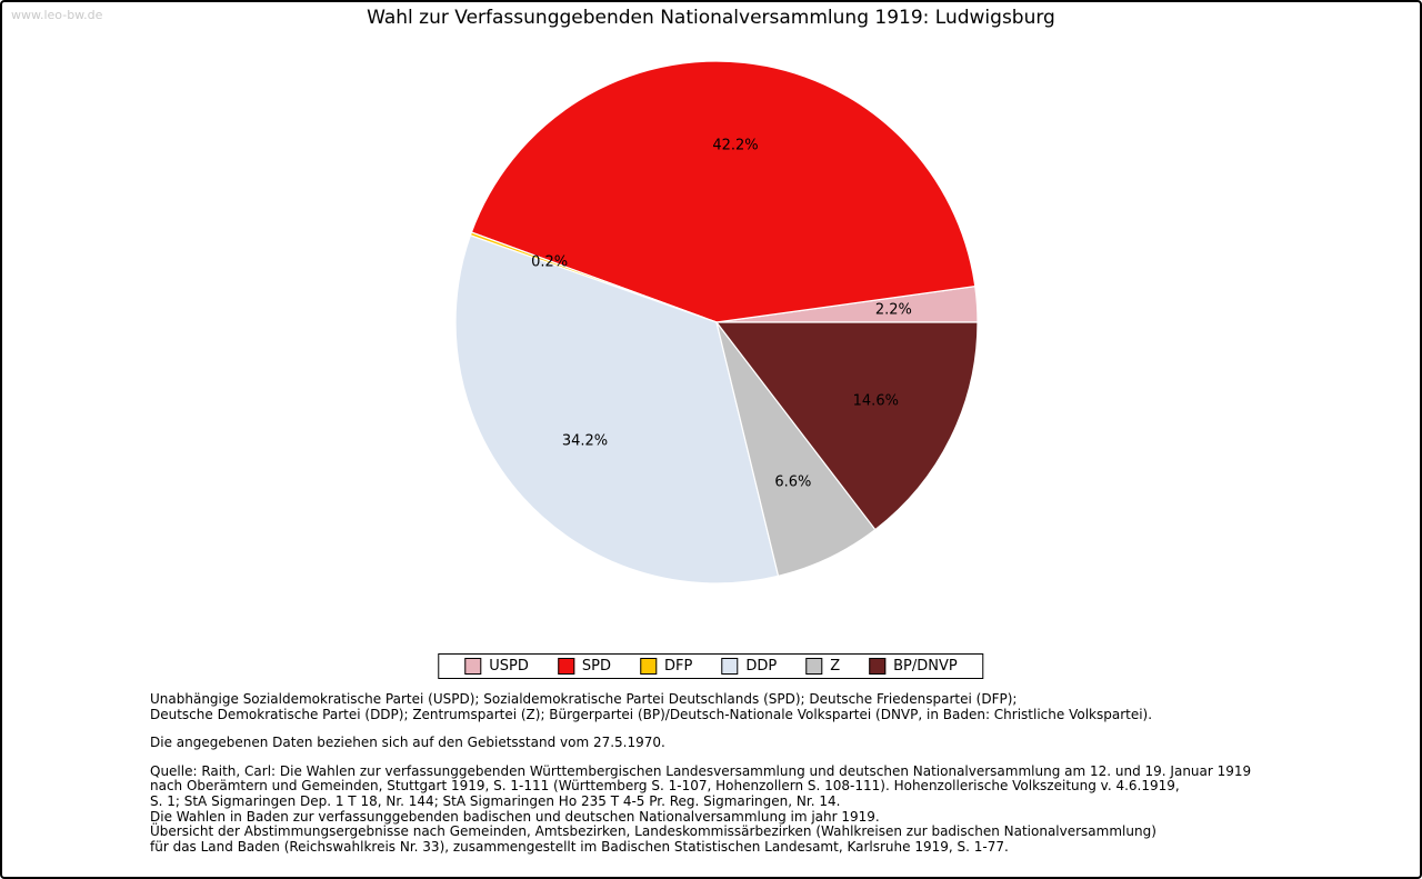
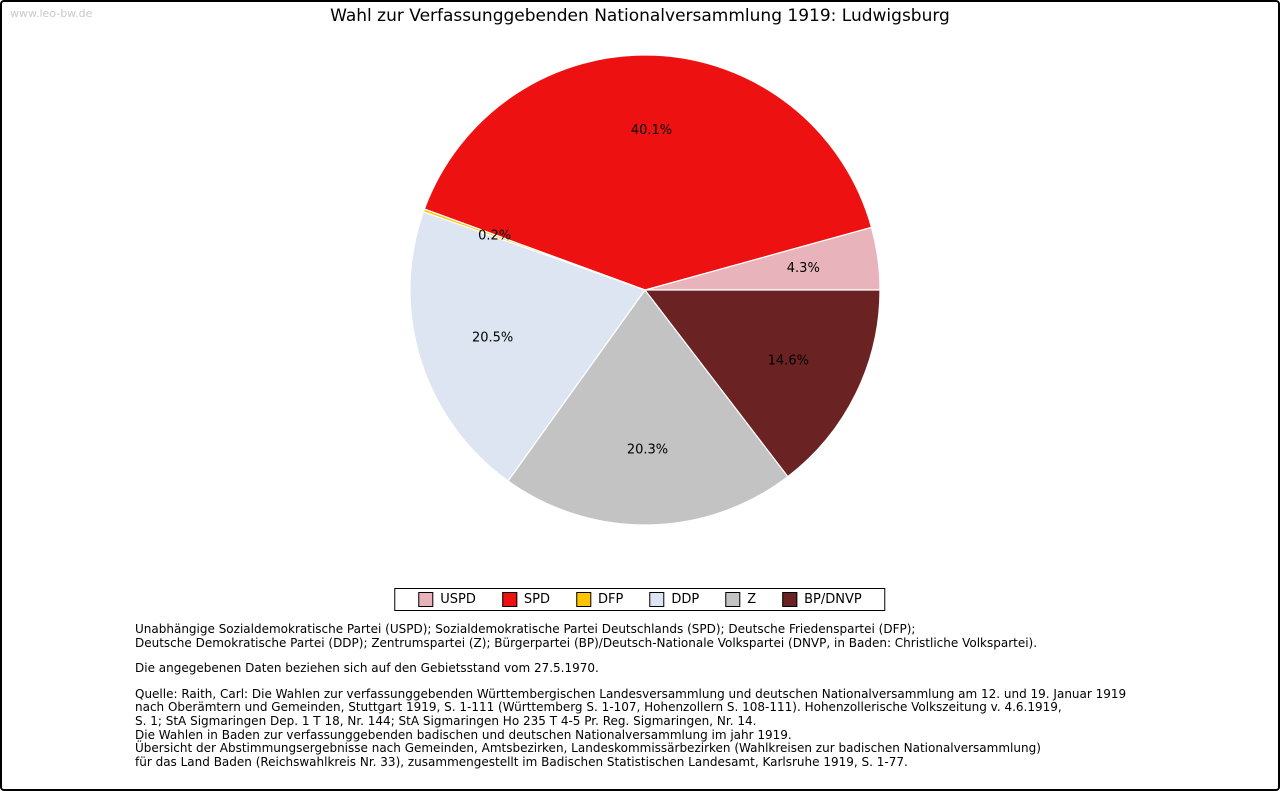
USPD: 2.2% -> 4.3%
SPD: 42.2% -> 40.1%
DDP: 34.2% -> 20.5%
Z: 6.6% -> 20.3%
